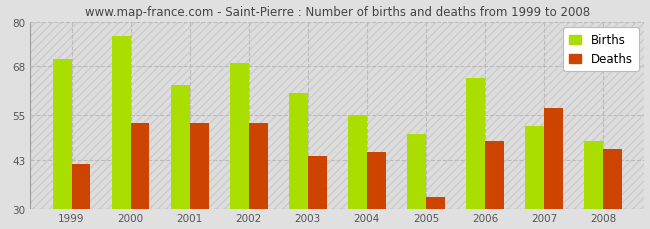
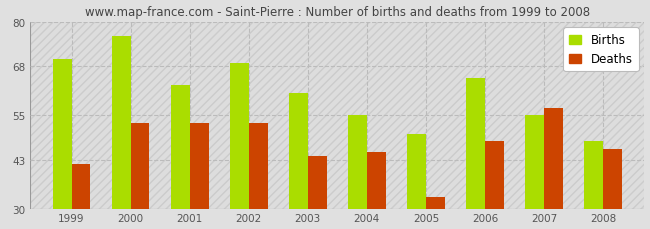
Births/2007: 52 -> 55
